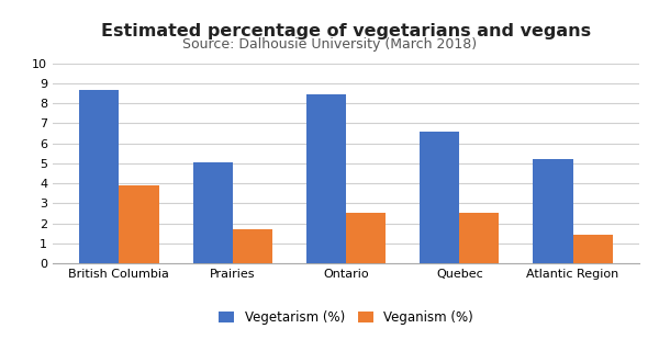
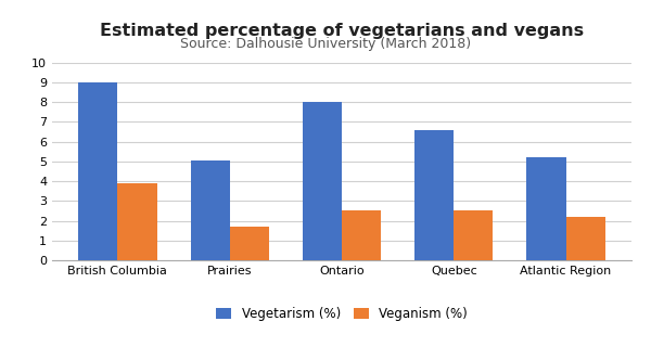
Vegetarism (%)/British Columbia: 8.7 -> 9.0
Vegetarism (%)/Ontario: 8.4 -> 8.0
Veganism (%)/Atlantic Region: 1.4 -> 2.2
